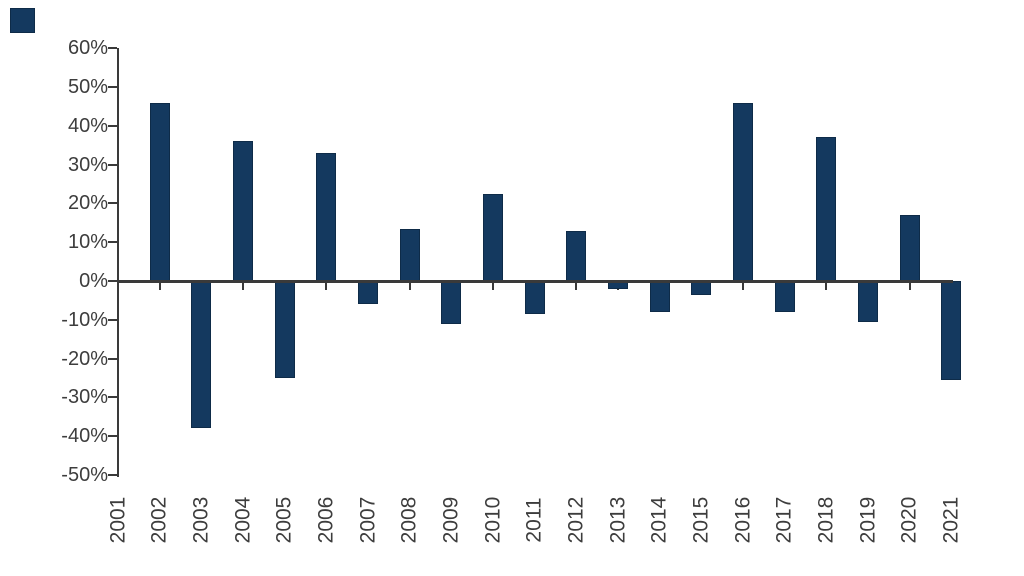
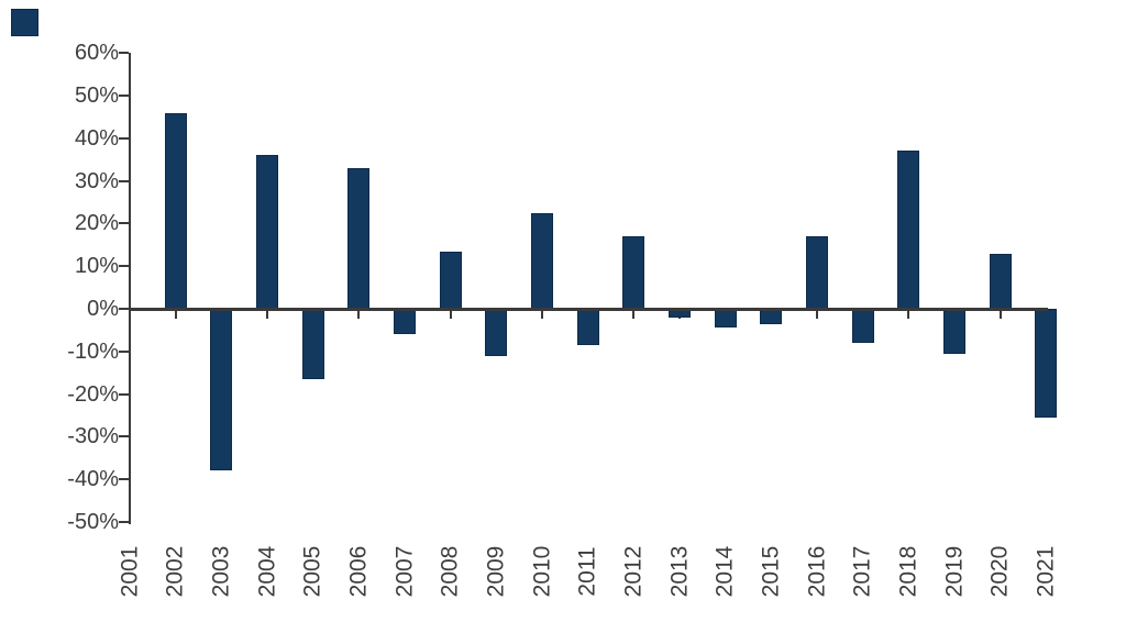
2005: -25% -> -16%
2012: 13% -> 17%
2014: -8% -> -4%
2016: 46% -> 17%
2020: 17% -> 13%
